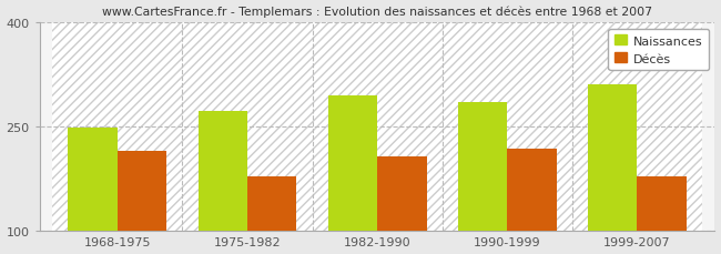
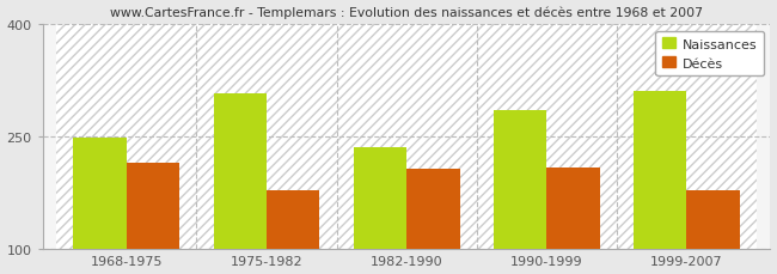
Naissances/1975-1982: 272 -> 308
Naissances/1982-1990: 295 -> 236
Décès/1990-1999: 218 -> 208
